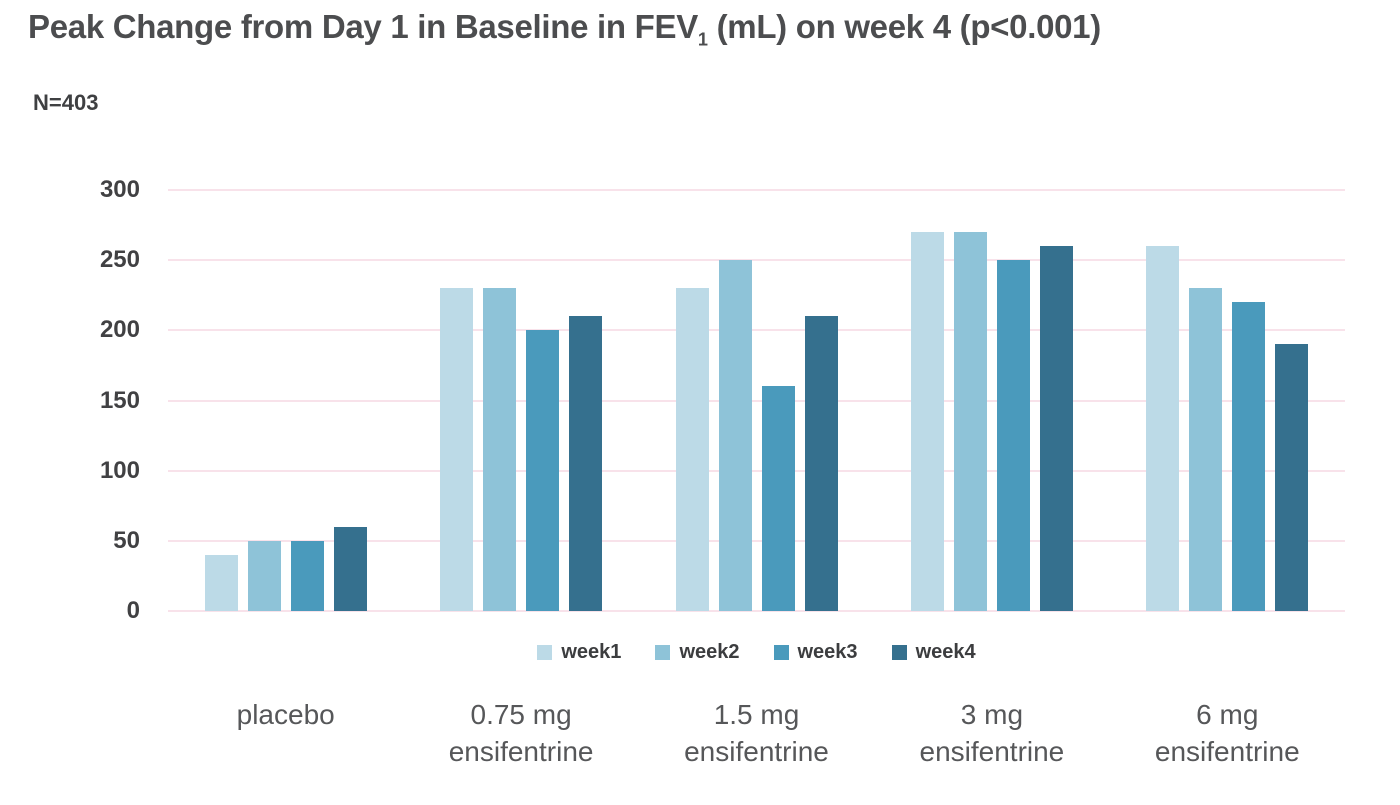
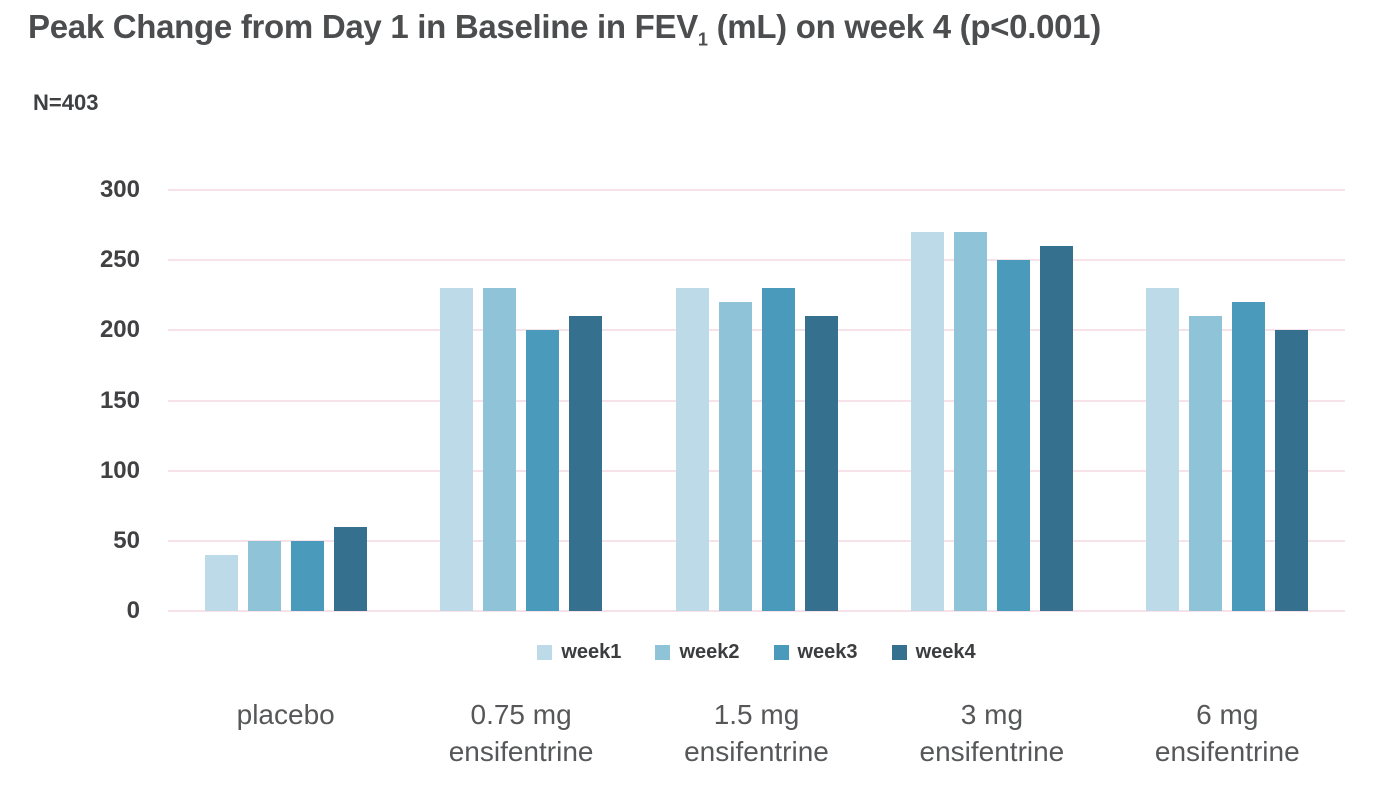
week2/1.5 mg ensifentrine: 250 -> 220
week3/1.5 mg ensifentrine: 160 -> 230
week1/6 mg ensifentrine: 260 -> 230
week2/6 mg ensifentrine: 230 -> 210
week4/6 mg ensifentrine: 190 -> 200
